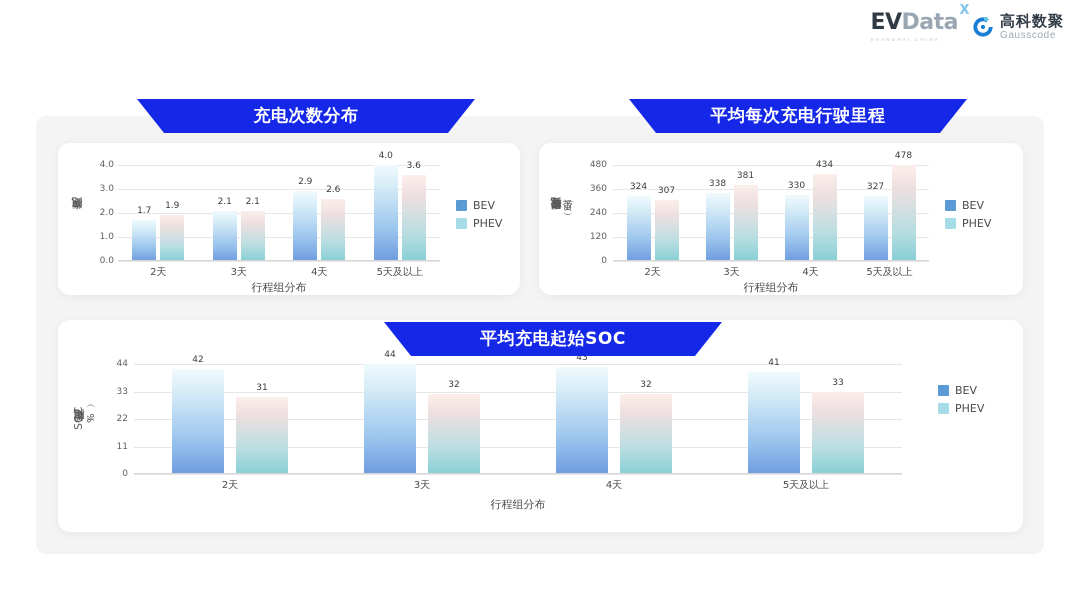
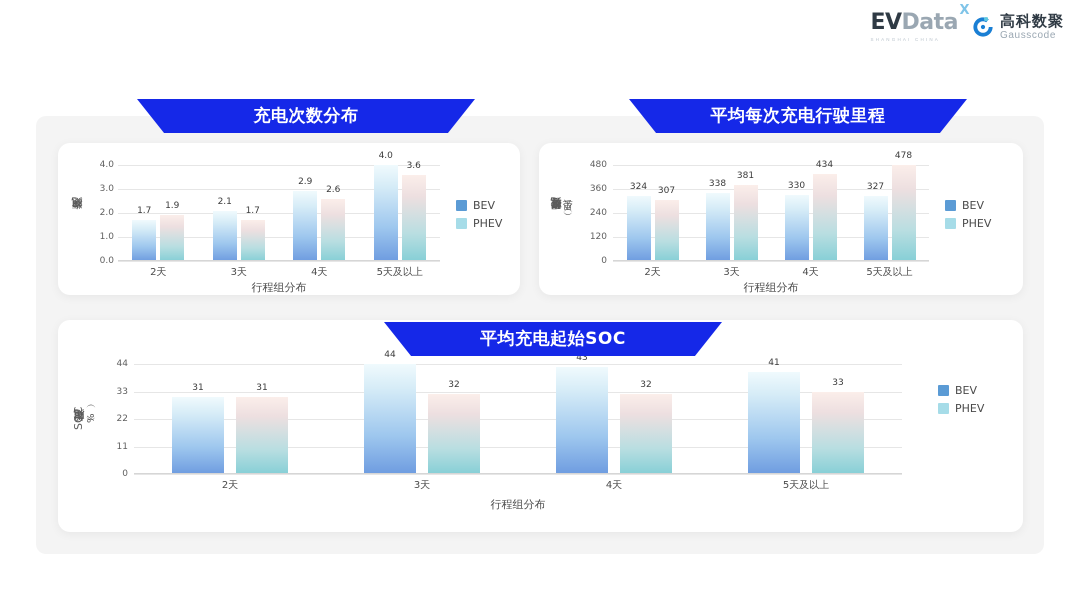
充电次数分布/PHEV/3天: 2.1 -> 1.7
平均充电起始SOC/BEV/2天: 42 -> 31
